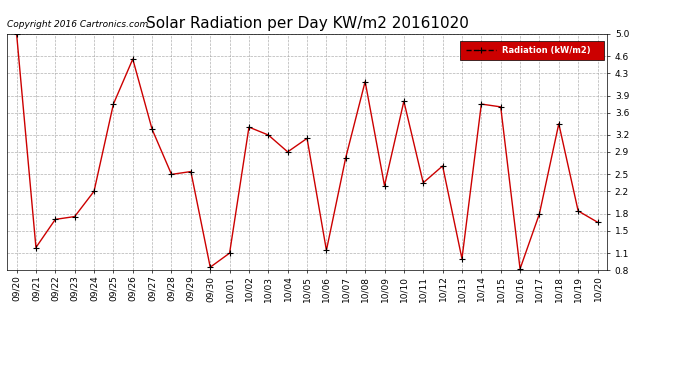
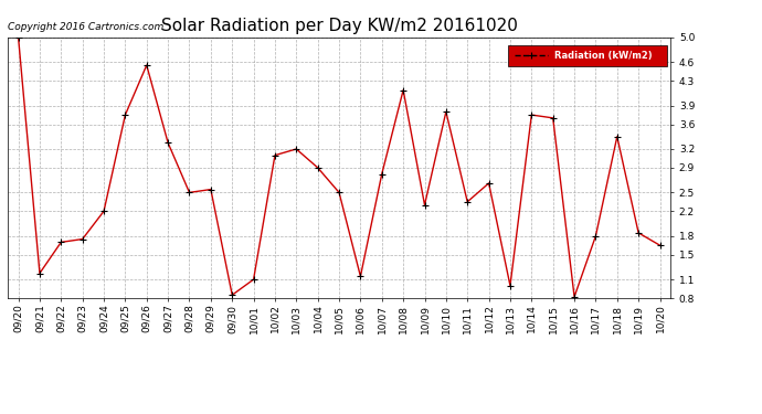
10/02: 3.34 -> 3.10
10/05: 3.14 -> 2.50
